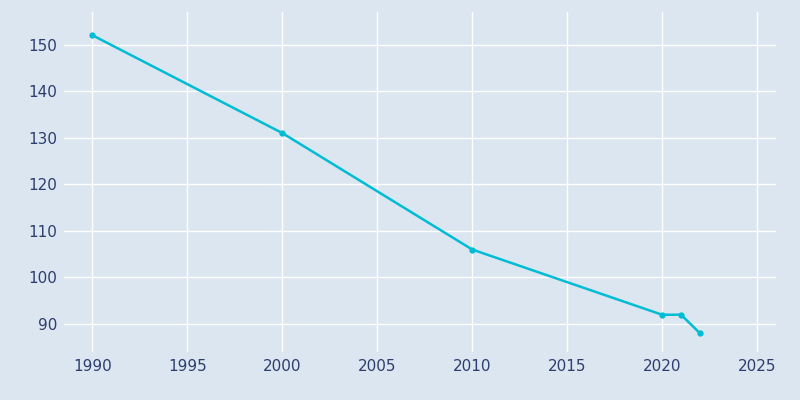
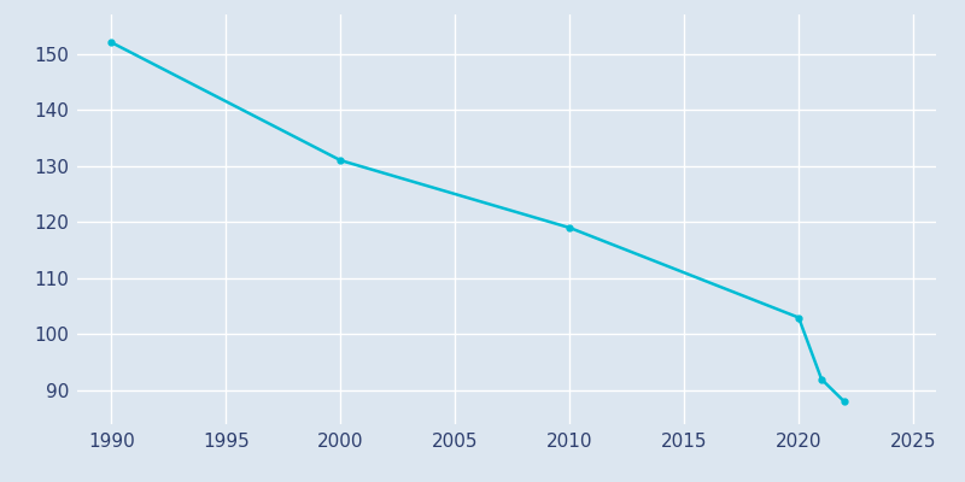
2010: 106 -> 119
2020: 92 -> 103
